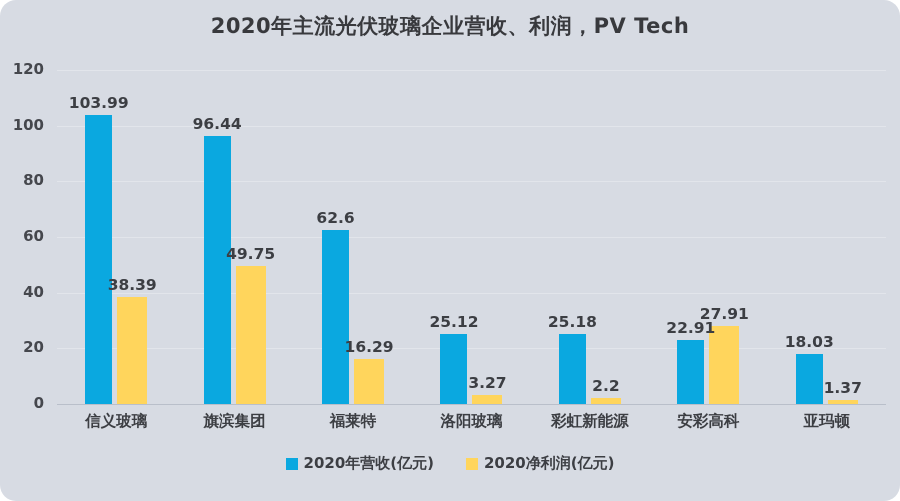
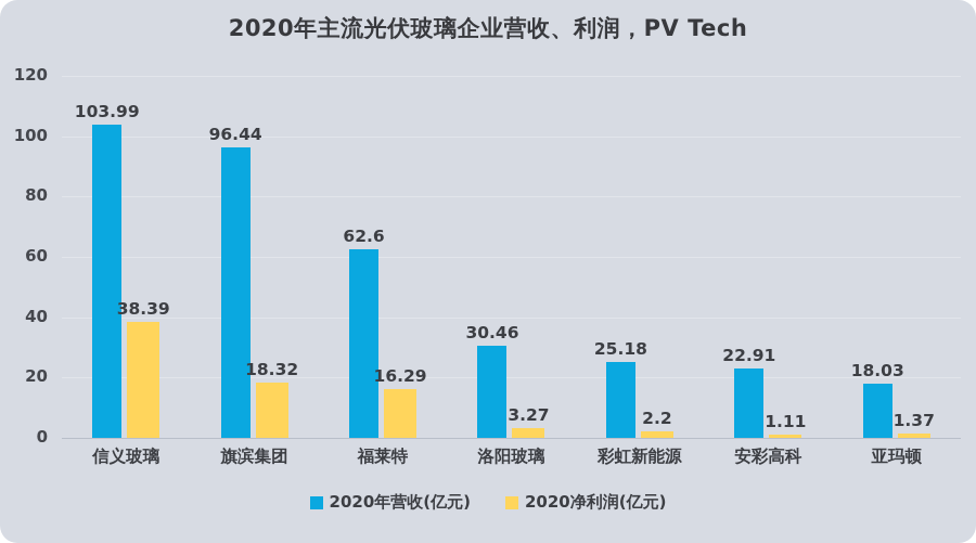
2020净利润(亿元)/旗滨集团: 49.75 -> 18.32
2020年营收(亿元)/洛阳玻璃: 25.12 -> 30.46
2020净利润(亿元)/安彩高科: 27.91 -> 1.11
